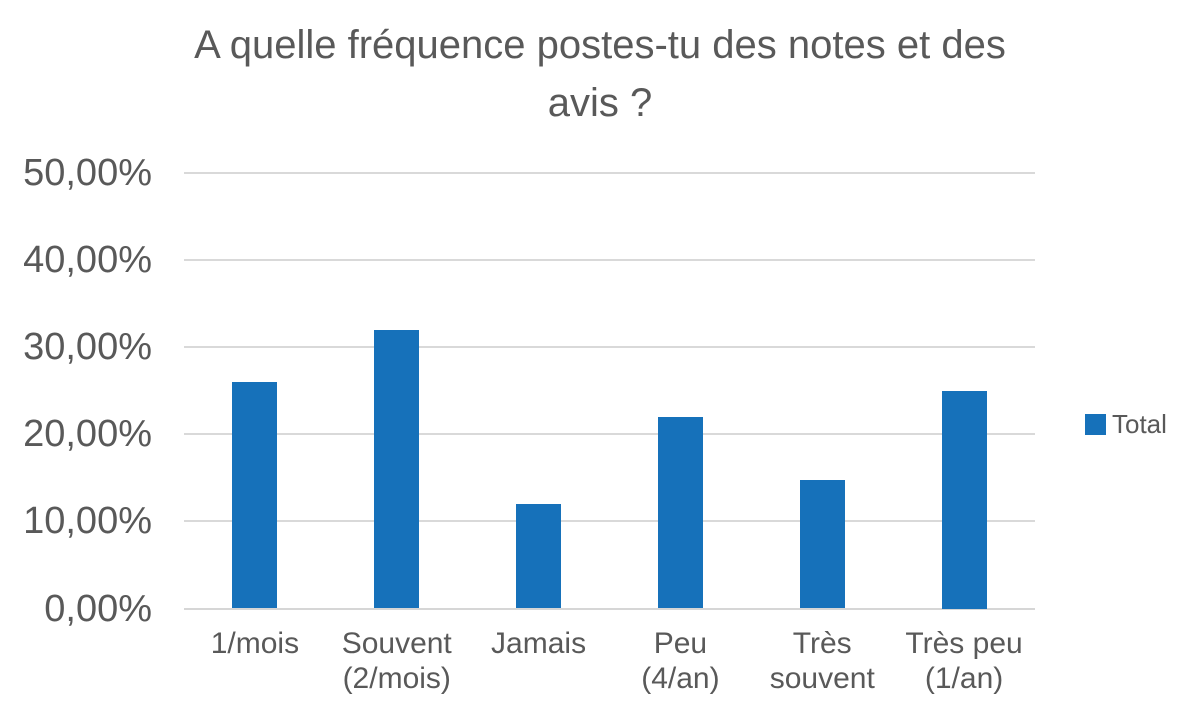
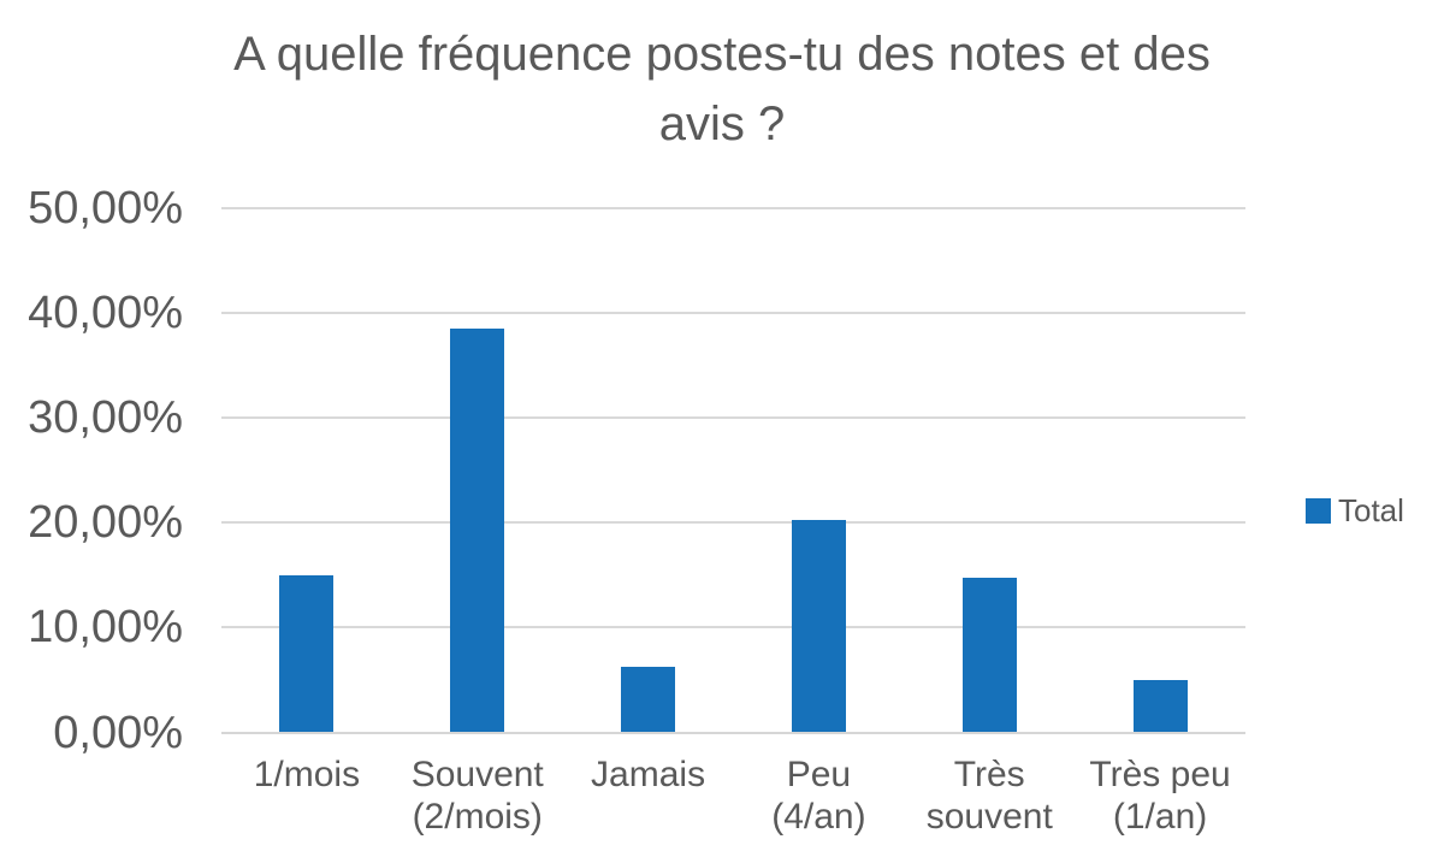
1/mois: 26% -> 15%
Souvent (2/mois): 32% -> 38%
Jamais: 12% -> 6%
Peu (4/an): 22% -> 20%
Très peu (1/an): 25% -> 5%
